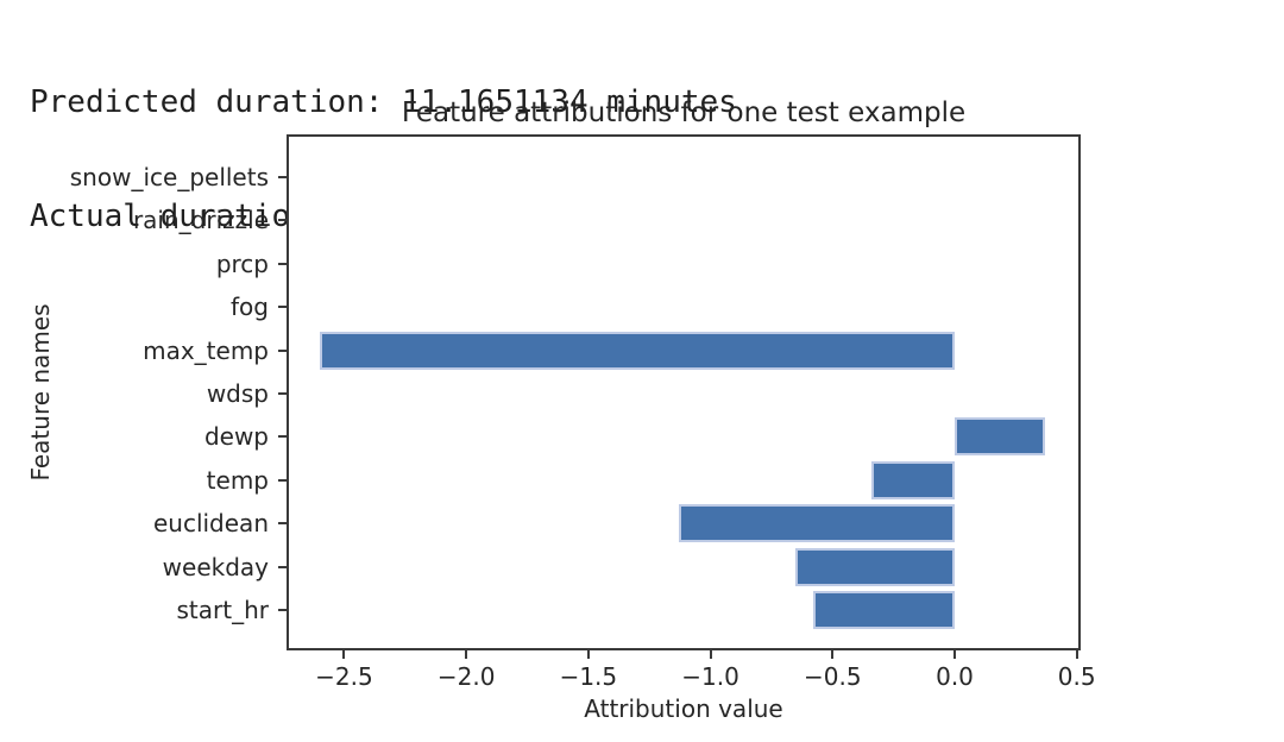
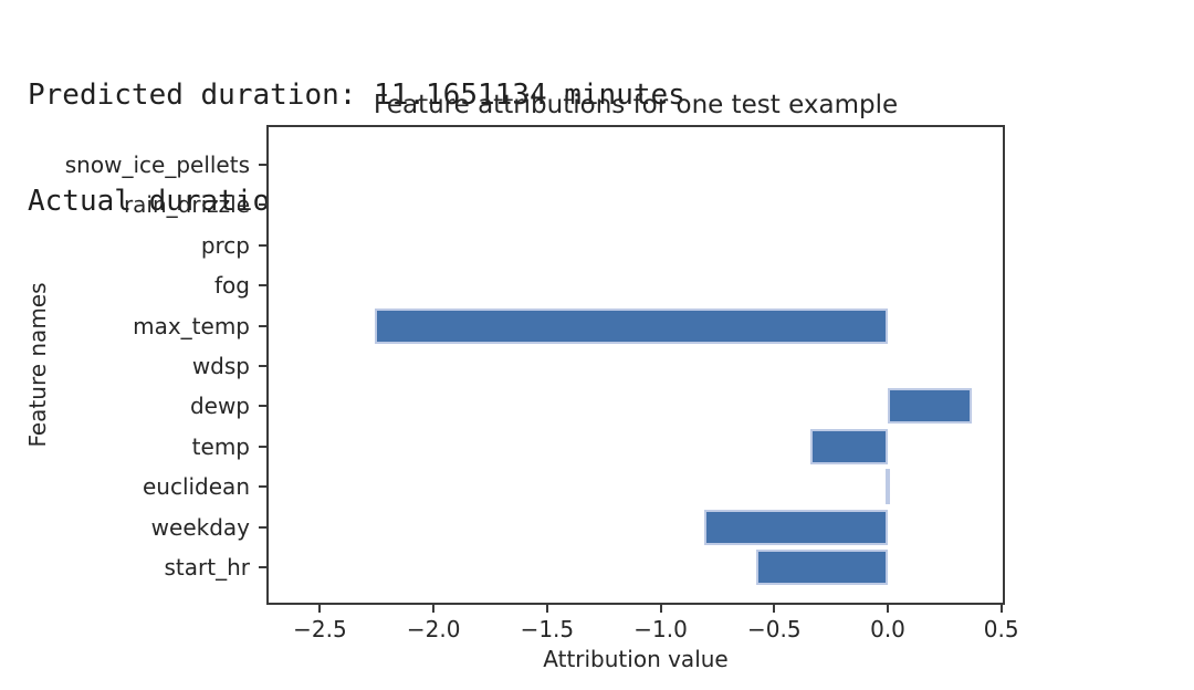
max_temp: -2.60 -> -2.26
euclidean: -1.13 -> -0.01
weekday: -0.65 -> -0.81
